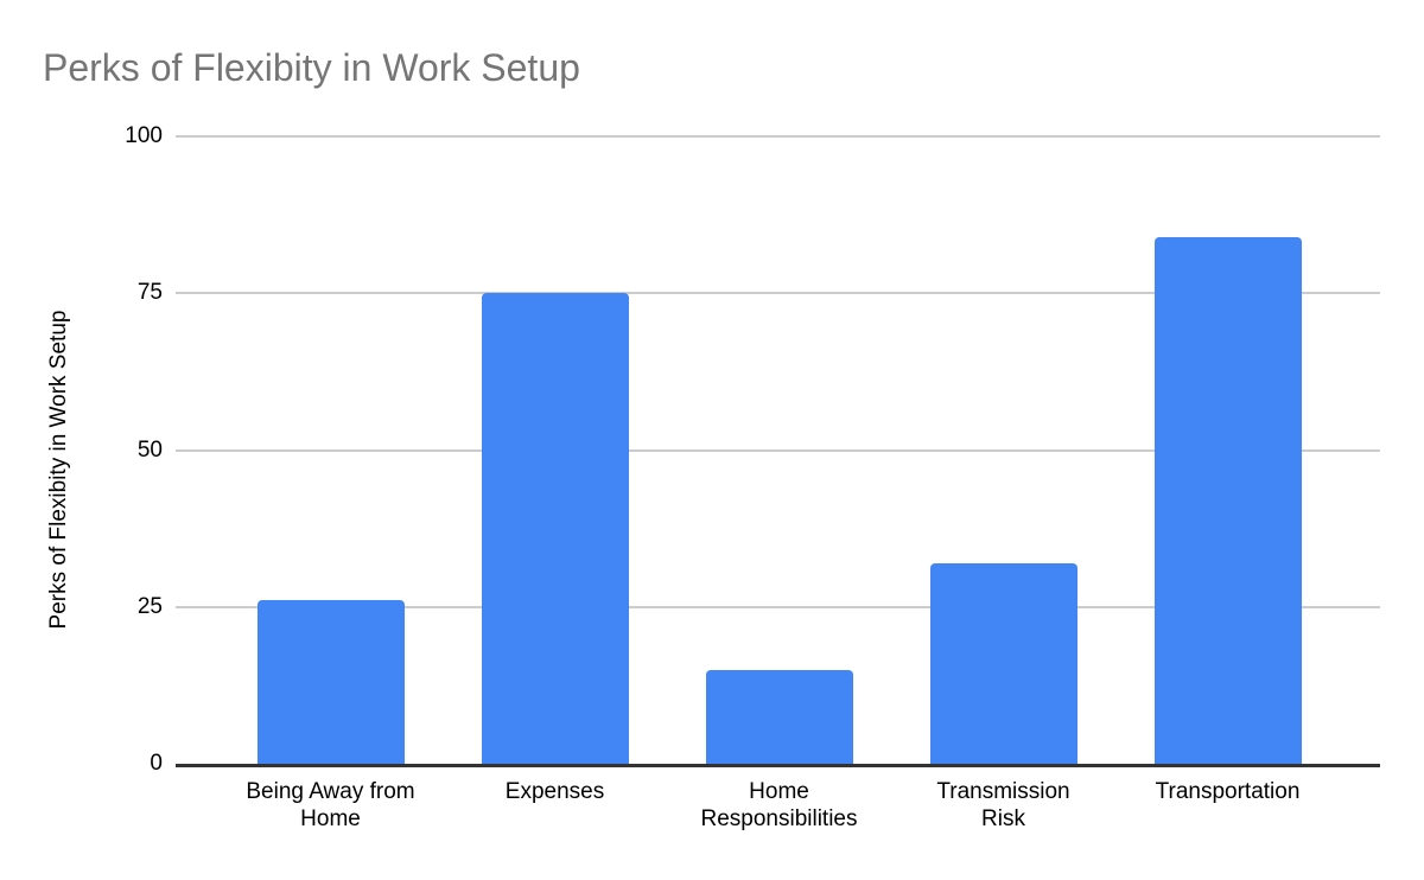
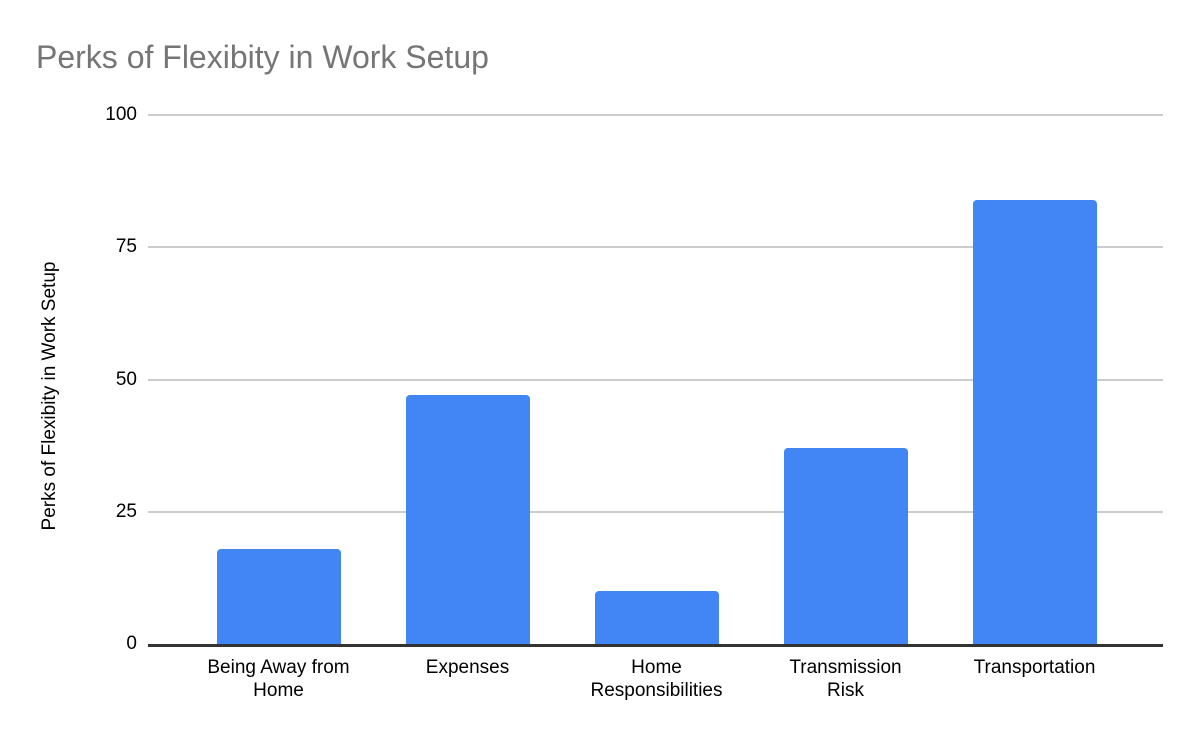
Being Away from Home: 26 -> 18
Expenses: 75 -> 47
Home Responsibilities: 15 -> 10
Transmission Risk: 32 -> 37
